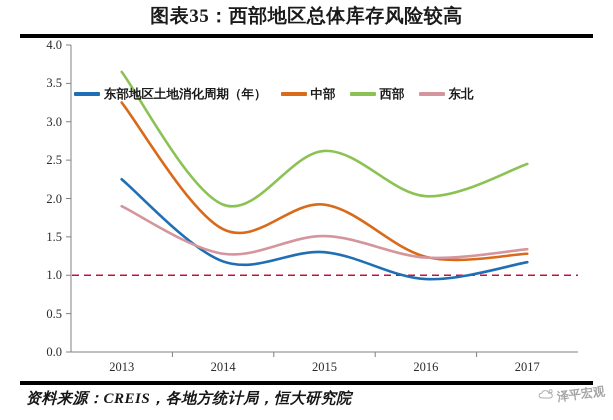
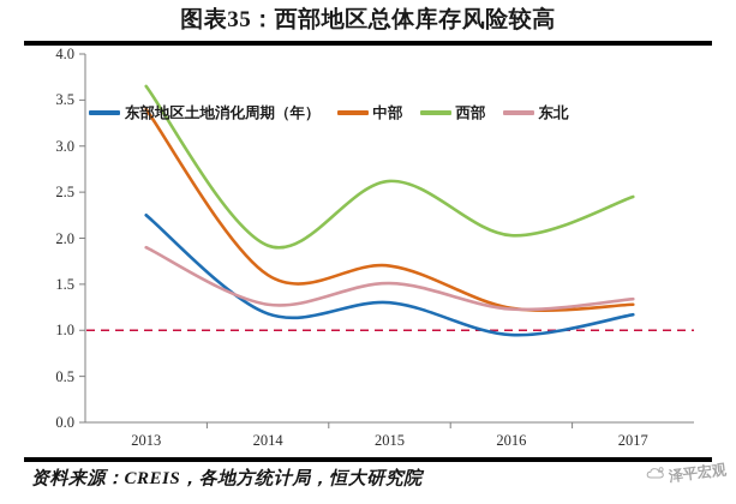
中部/2013: 3.2 -> 3.4
中部/2015: 1.9 -> 1.7
